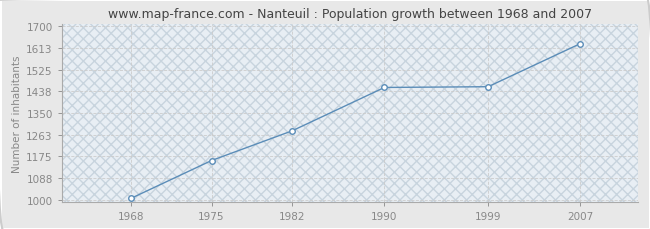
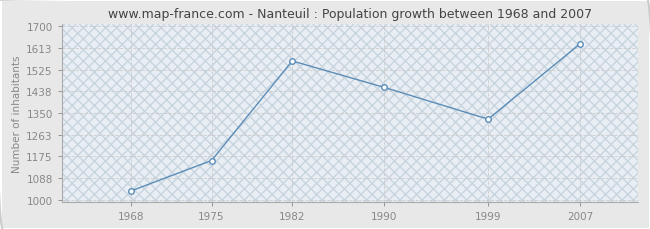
1968: 1005 -> 1035
1982: 1278 -> 1560
1999: 1456 -> 1325
